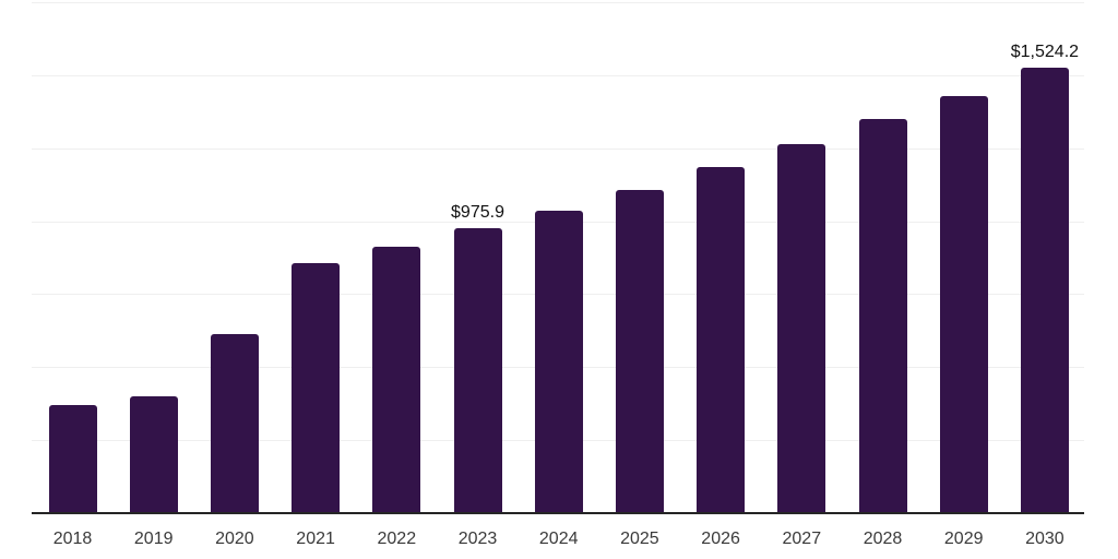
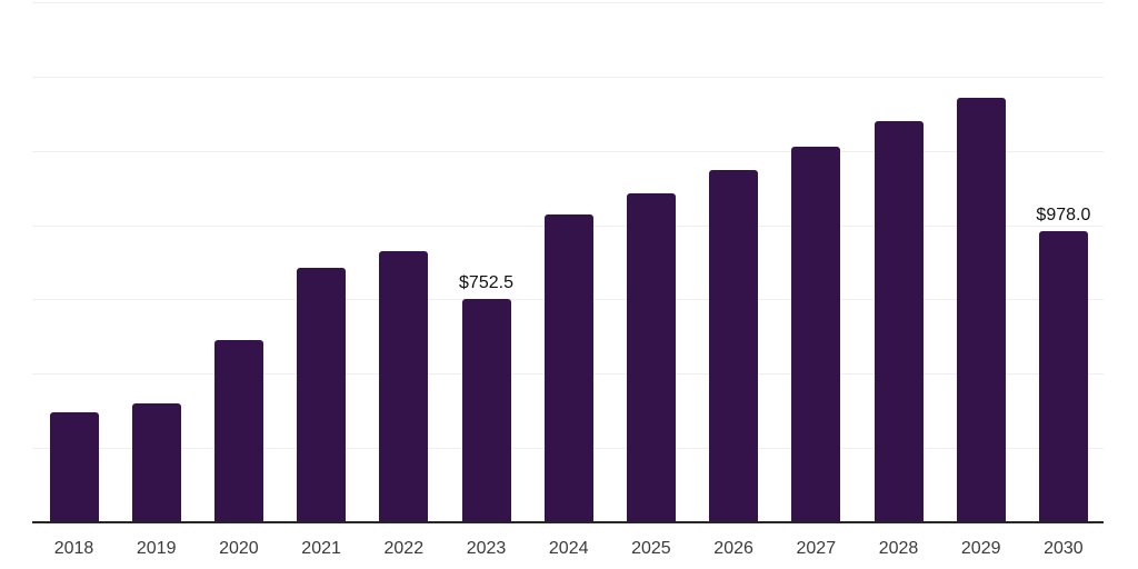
2023: $975.9 -> $752.5
2030: $1,524.2 -> $978.0
